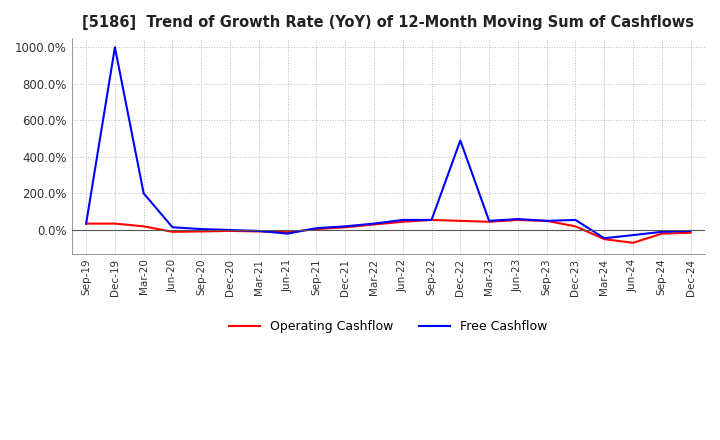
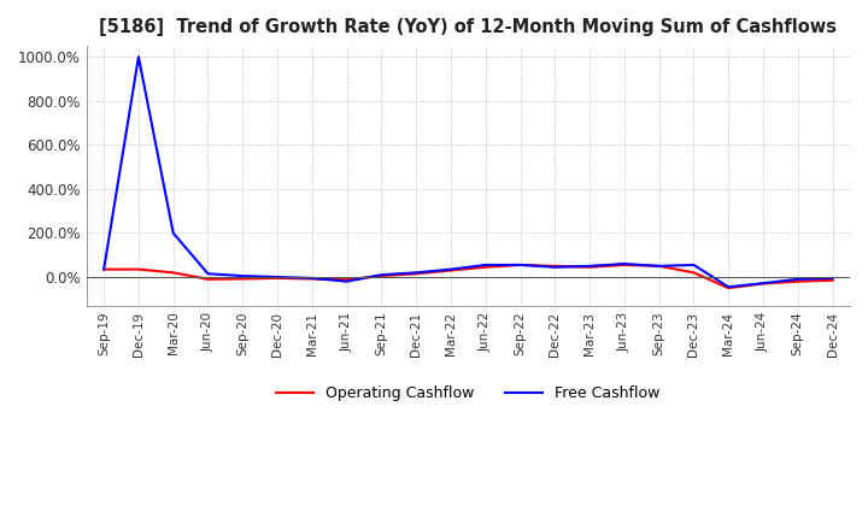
Free Cashflow/Dec-22: 490% -> 40%
Operating Cashflow/Jun-24: -70% -> -30%
